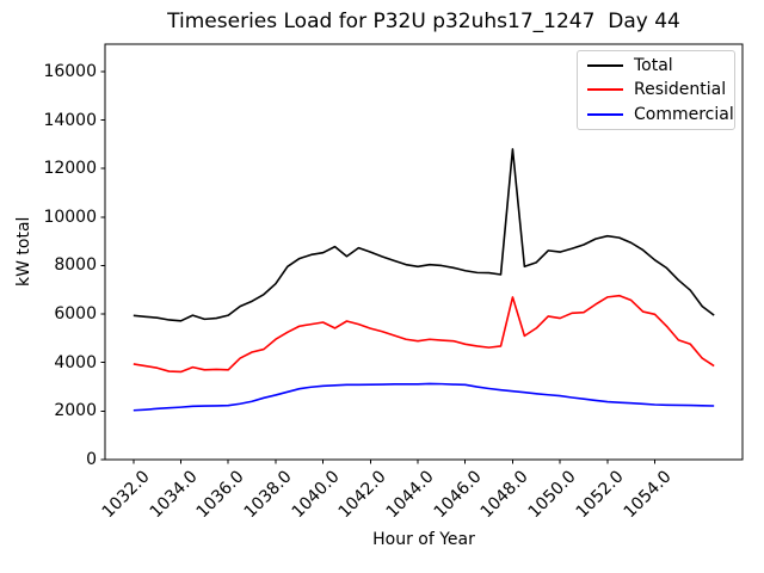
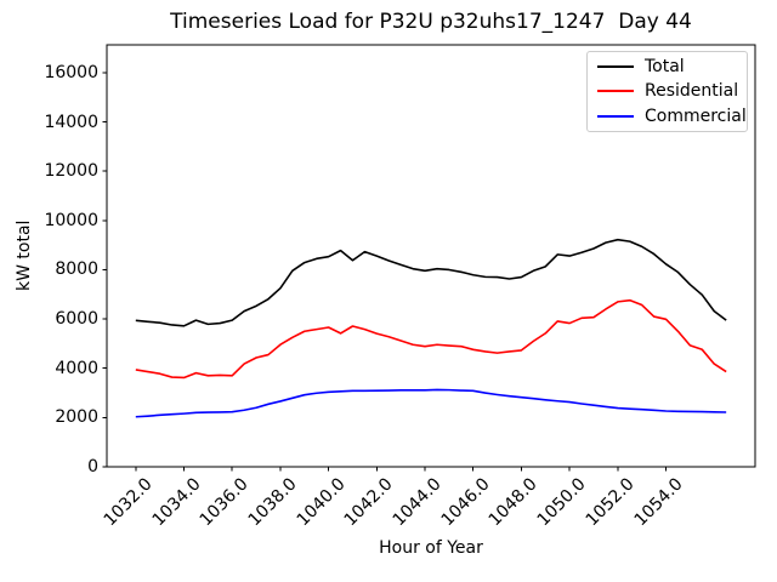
Total/1048.0: 12800 -> 7700
Residential/1048.0: 6700 -> 4700
